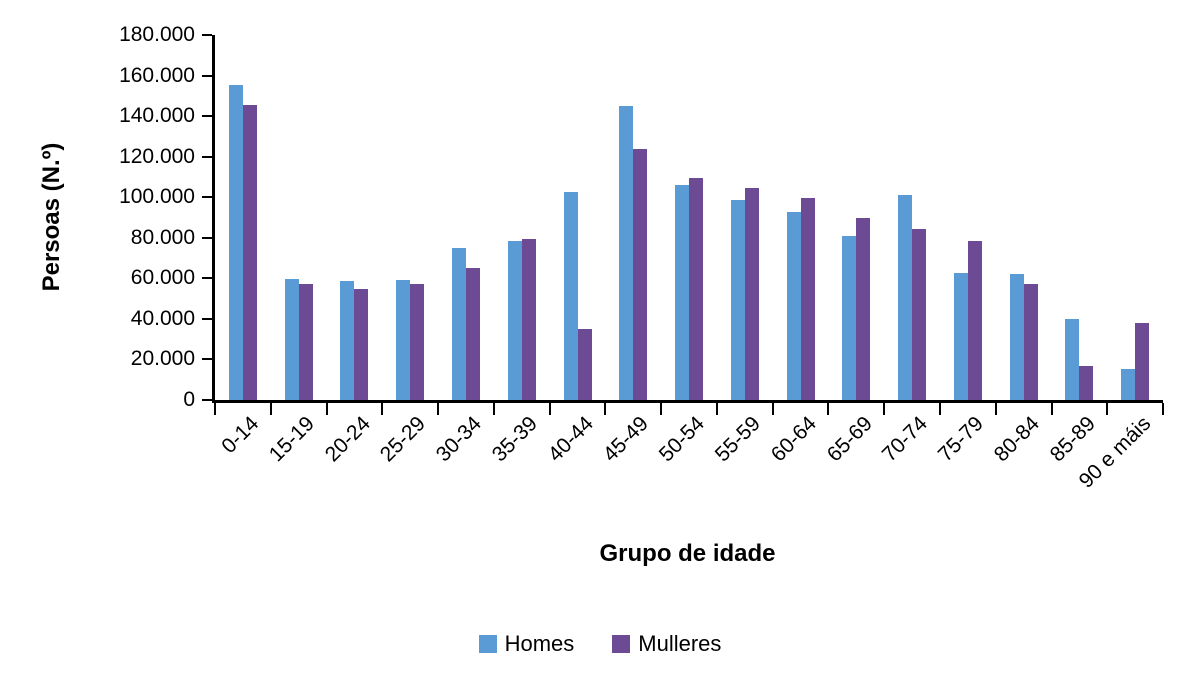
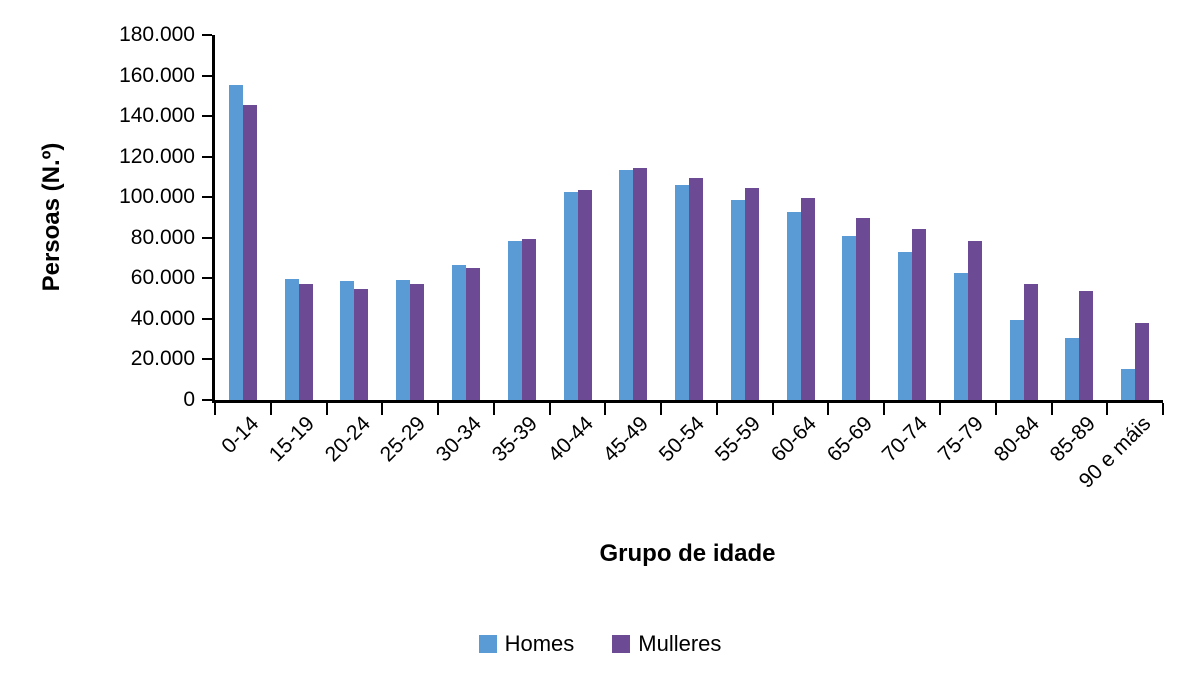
Homes/30-34: 75000 -> 66000
Mulleres/40-44: 35000 -> 104000
Homes/45-49: 145000 -> 114000
Mulleres/45-49: 124000 -> 114000
Homes/70-74: 101000 -> 73000
Homes/80-84: 62000 -> 40000
Homes/85-89: 40000 -> 30000
Mulleres/85-89: 17000 -> 54000
